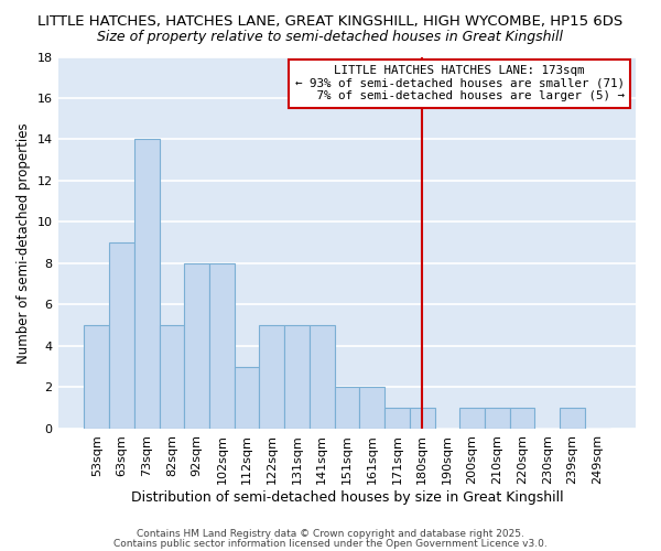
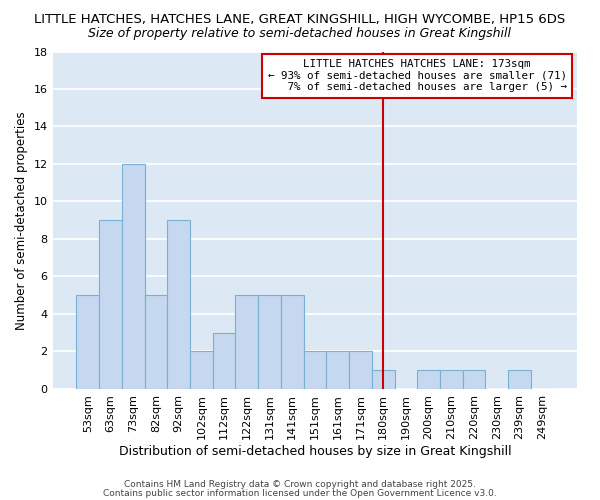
73sqm: 14 -> 12
92sqm: 8 -> 9
102sqm: 8 -> 2
171sqm: 1 -> 2
